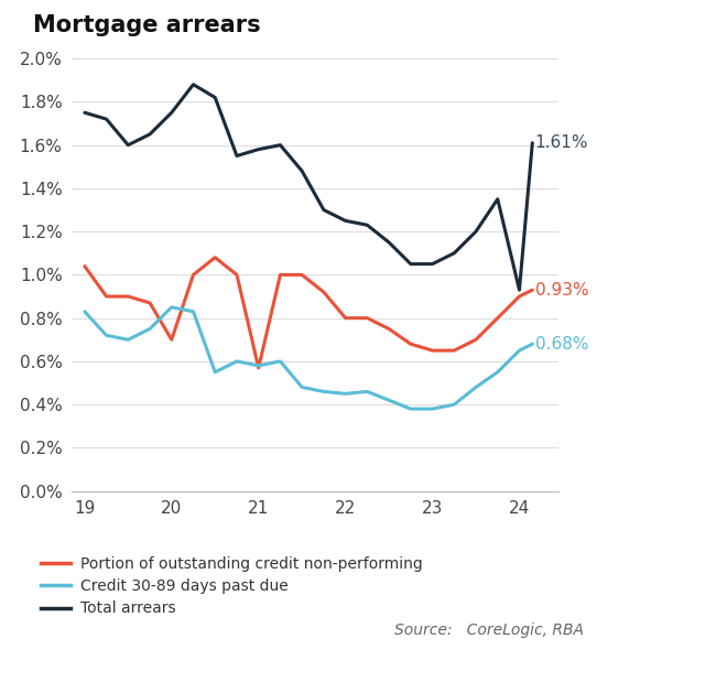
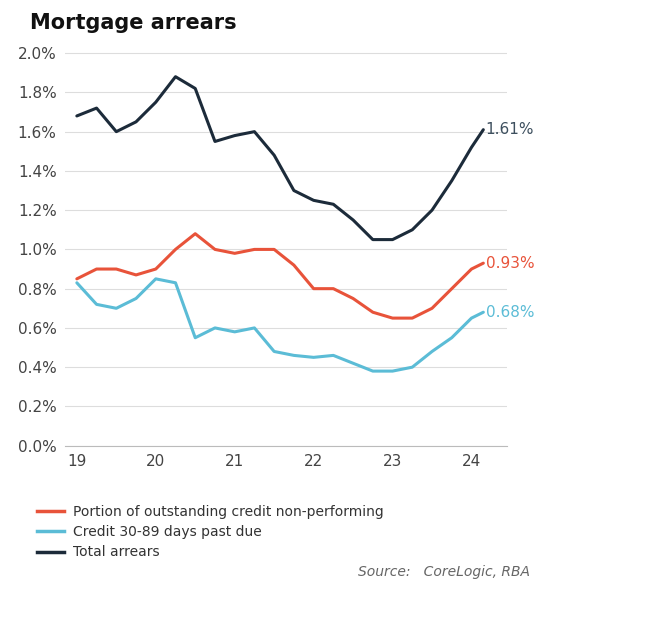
Portion of outstanding credit non-performing/19: 1.04% -> 0.85%
Total arrears/19: 1.75% -> 1.68%
Portion of outstanding credit non-performing/20: 0.70% -> 0.90%
Portion of outstanding credit non-performing/21: 0.57% -> 0.98%
Total arrears/24: 0.93% -> 1.52%
